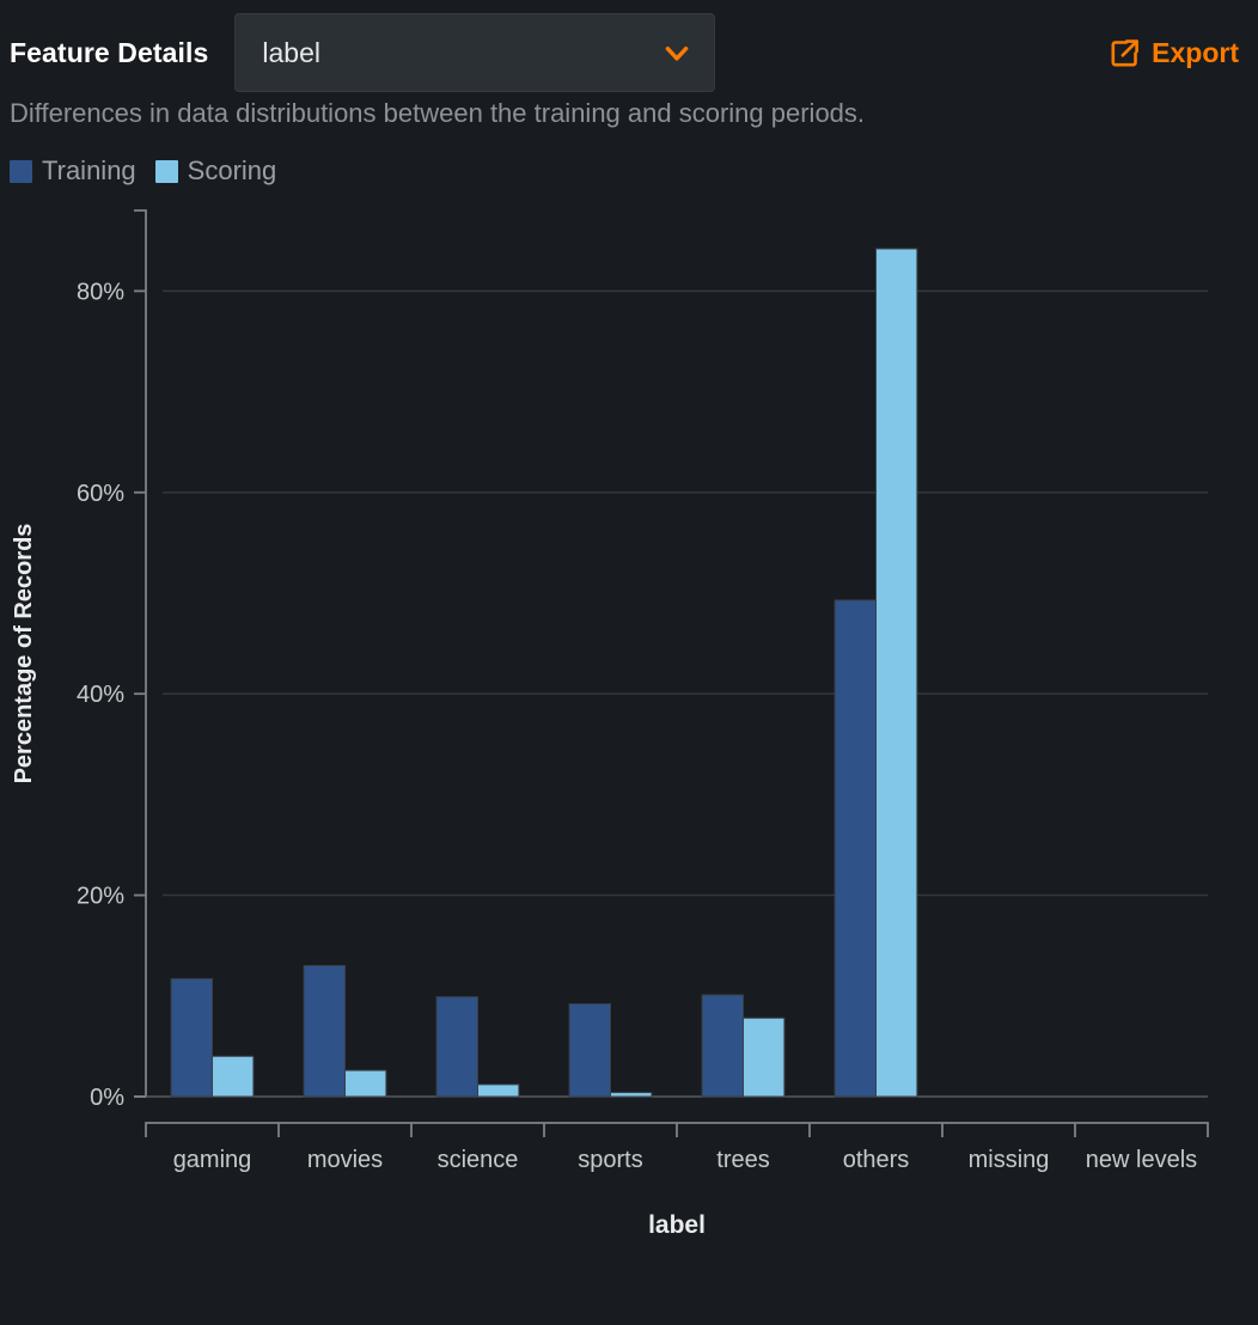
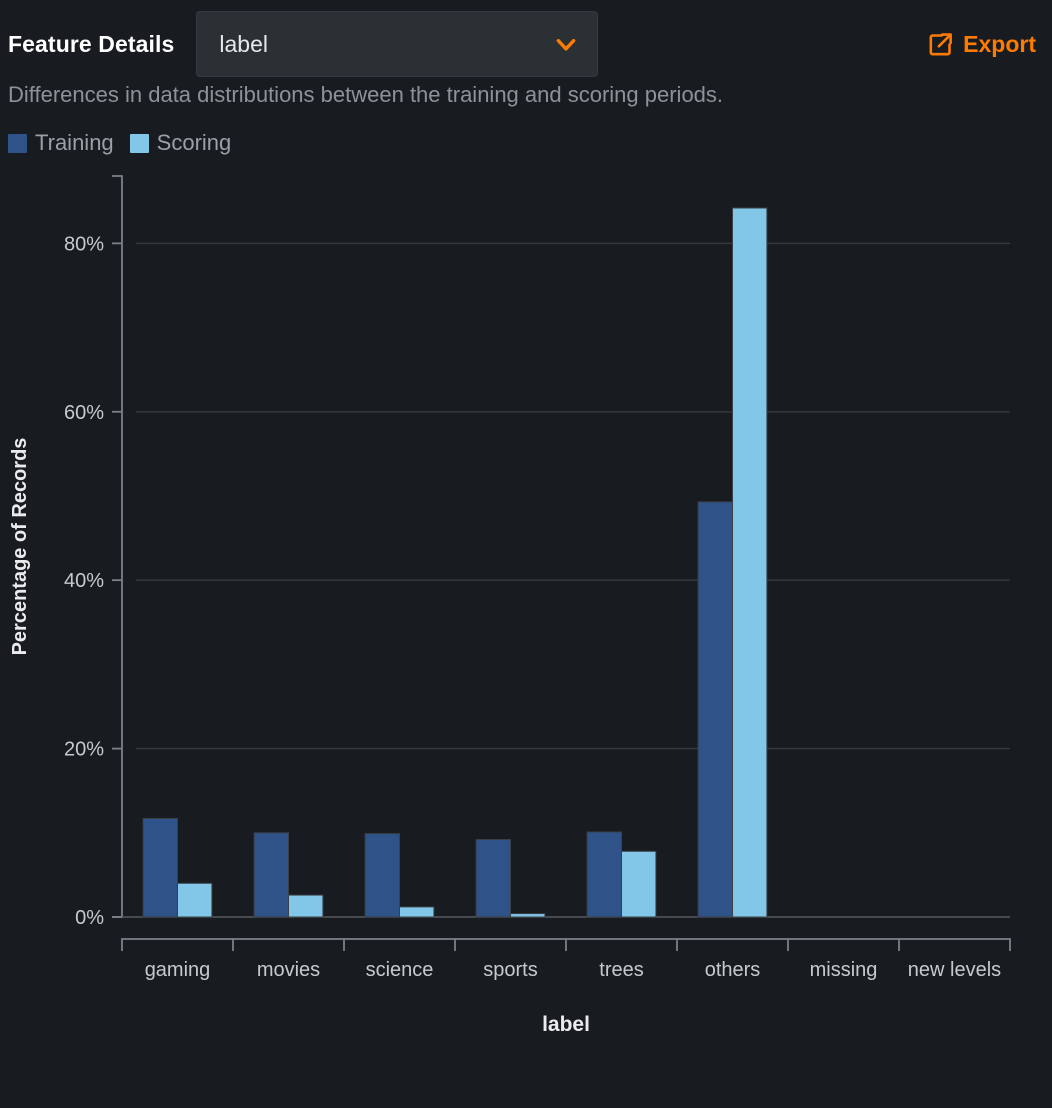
Training/movies: 13% -> 10%
